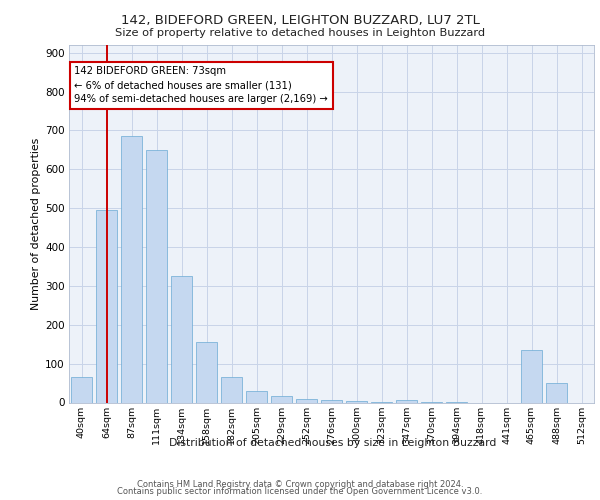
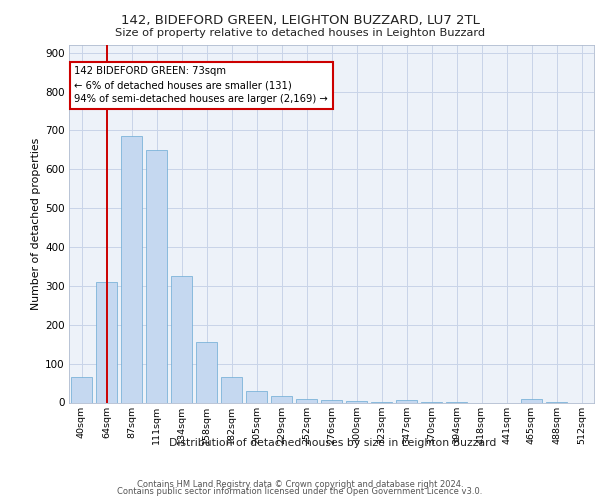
64sqm: 495 -> 310
465sqm: 135 -> 10
488sqm: 50 -> 2
